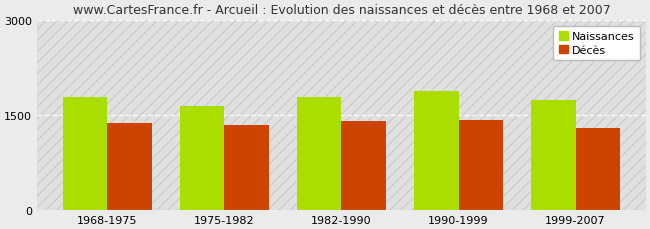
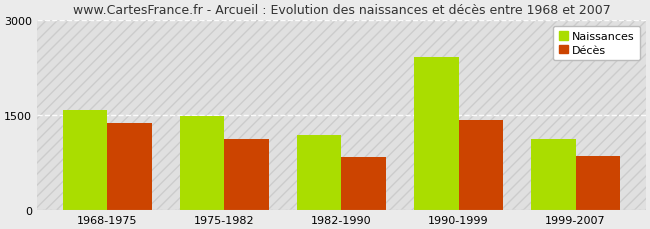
Naissances/1968-1975: 1780 -> 1580
Naissances/1975-1982: 1640 -> 1480
Décès/1975-1982: 1340 -> 1120
Naissances/1982-1990: 1790 -> 1180
Décès/1982-1990: 1400 -> 840
Naissances/1990-1999: 1880 -> 2420
Naissances/1999-2007: 1730 -> 1120
Décès/1999-2007: 1290 -> 860
